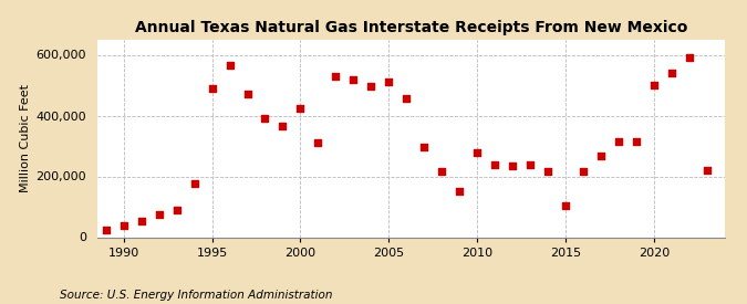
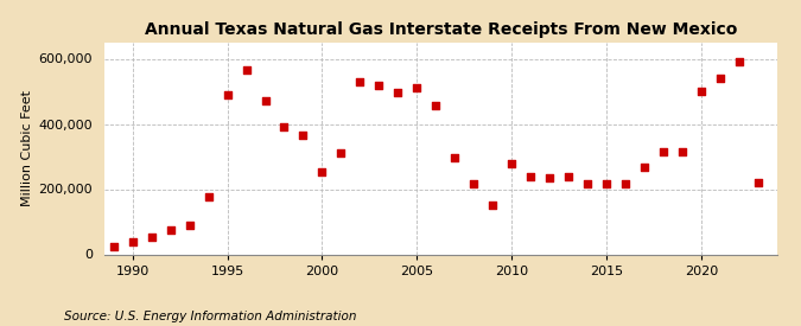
2000: 425,000 -> 253,000
2015: 105,000 -> 215,000
